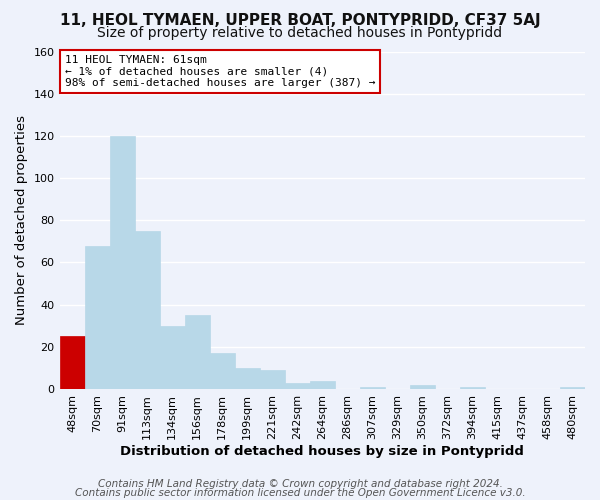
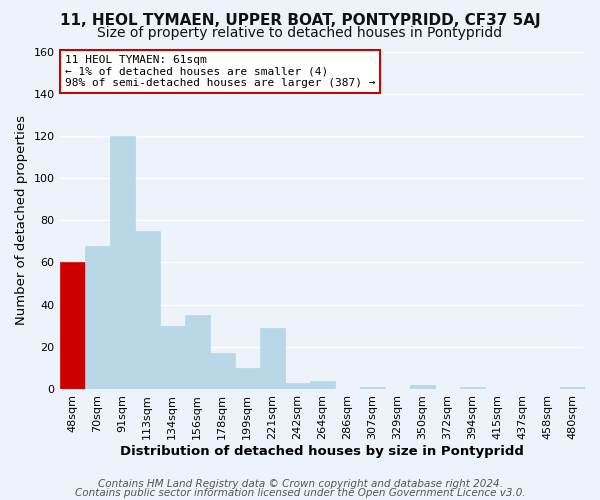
48sqm: 25 -> 60
221sqm: 9 -> 29
